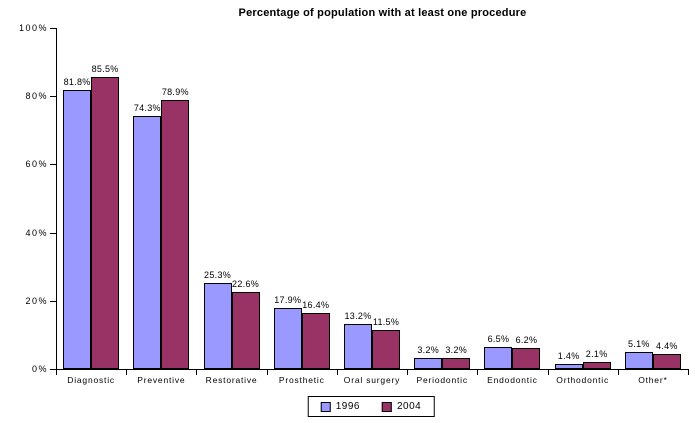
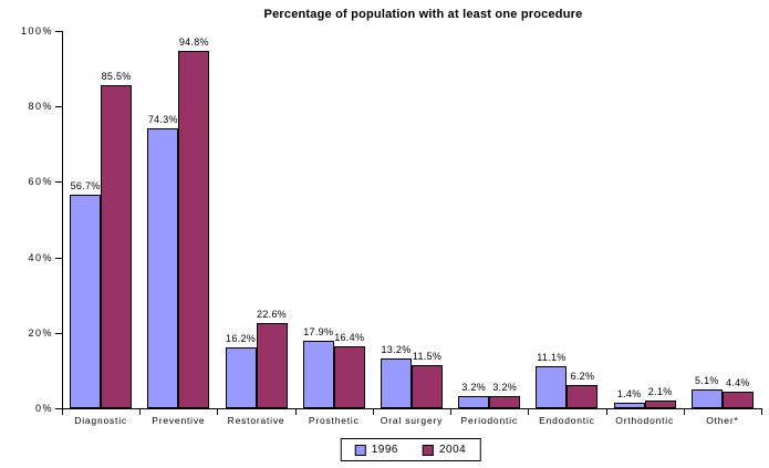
1996/Diagnostic: 81.8% -> 56.7%
2004/Preventive: 78.9% -> 94.8%
1996/Restorative: 25.3% -> 16.2%
1996/Endodontic: 6.5% -> 11.1%
